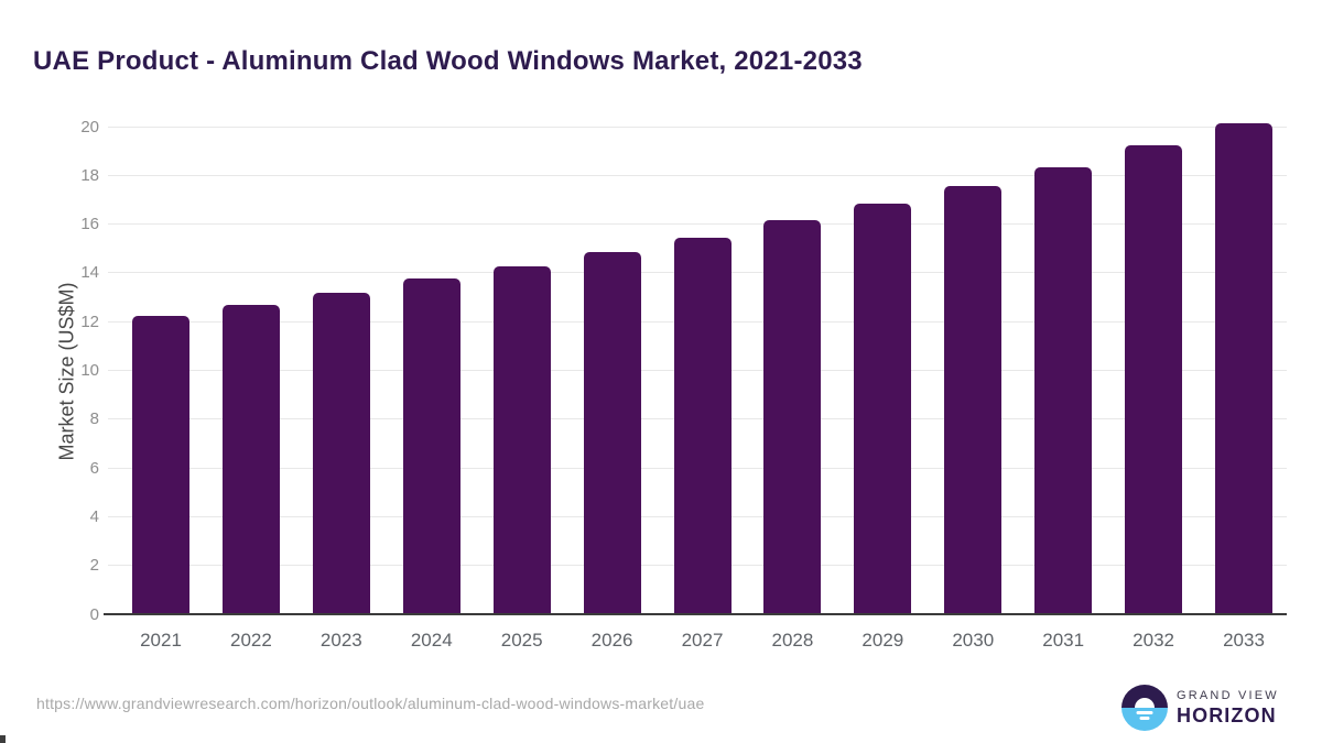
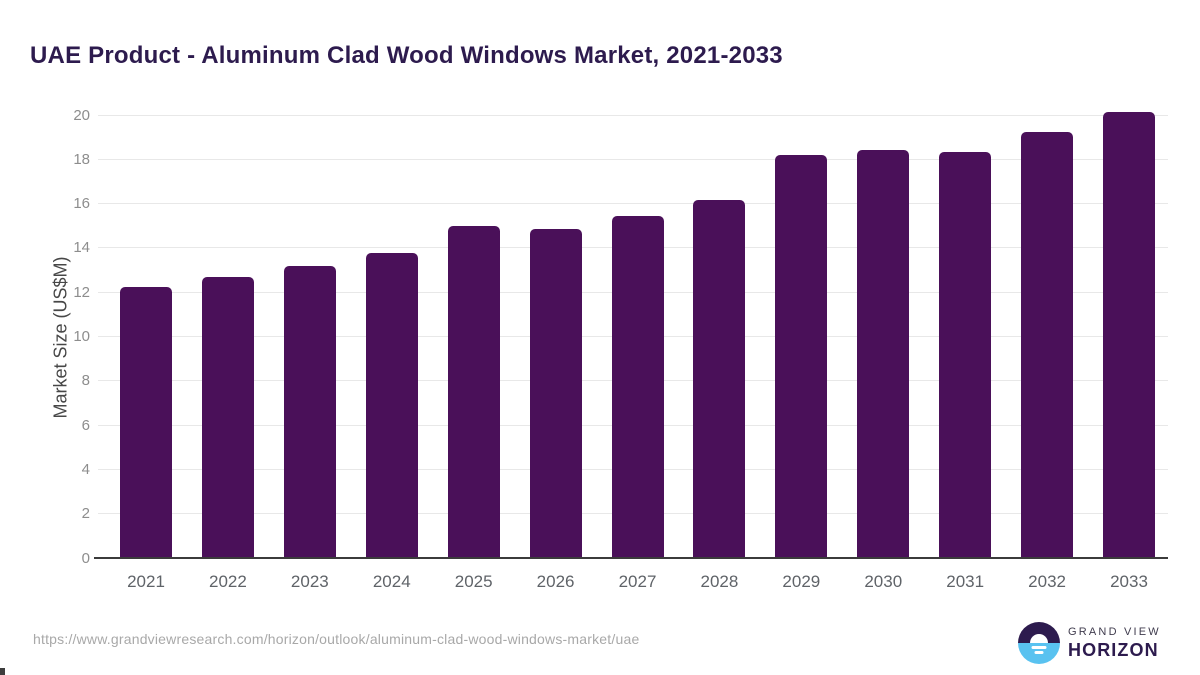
2025: 14.2 -> 15.0
2029: 16.9 -> 18.2
2030: 17.6 -> 18.4
